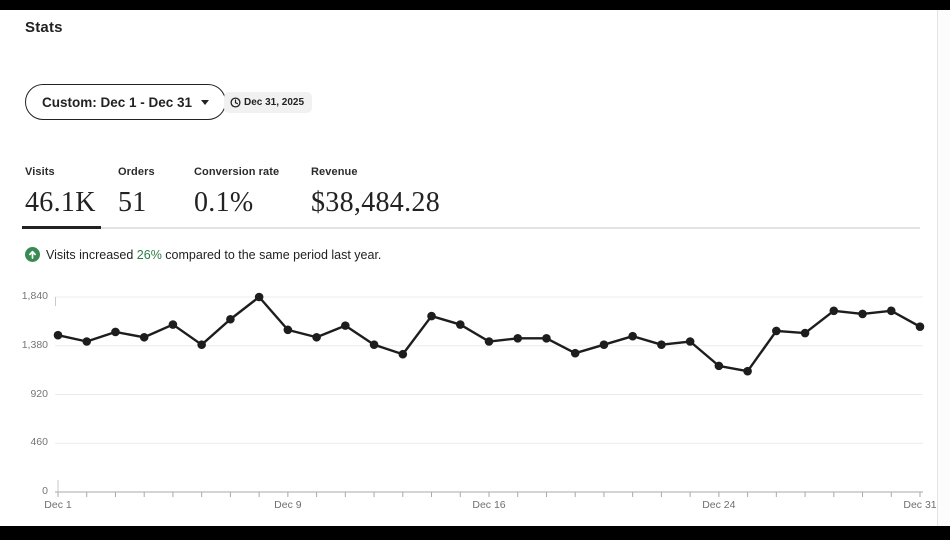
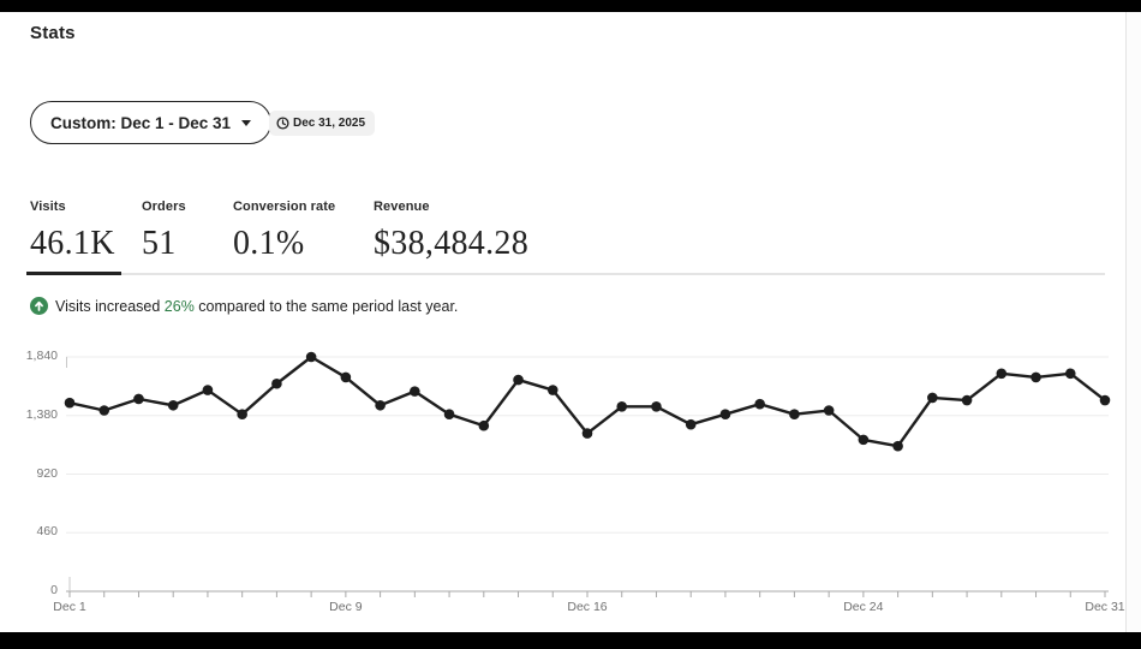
Dec 9: 1530 -> 1680
Dec 16: 1420 -> 1240
Dec 31: 1560 -> 1500
